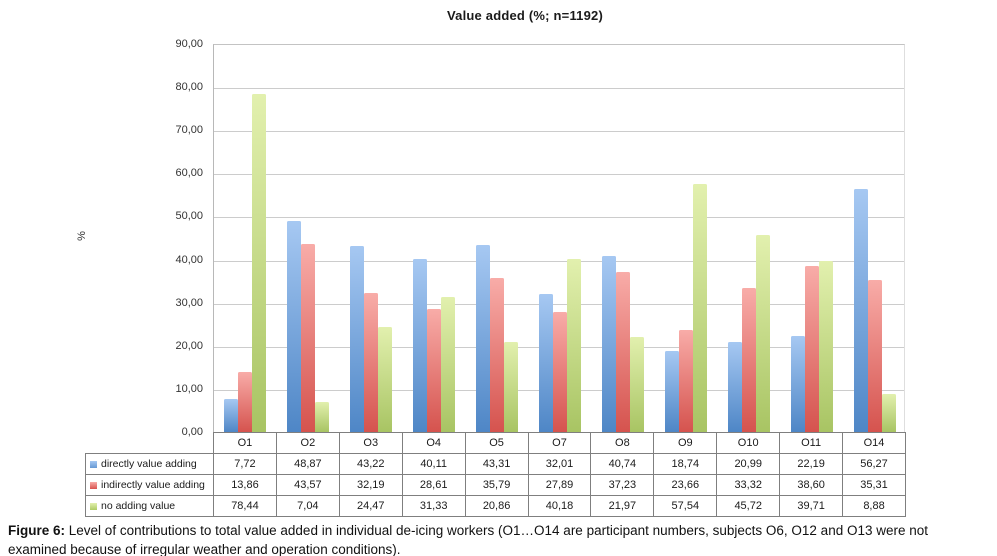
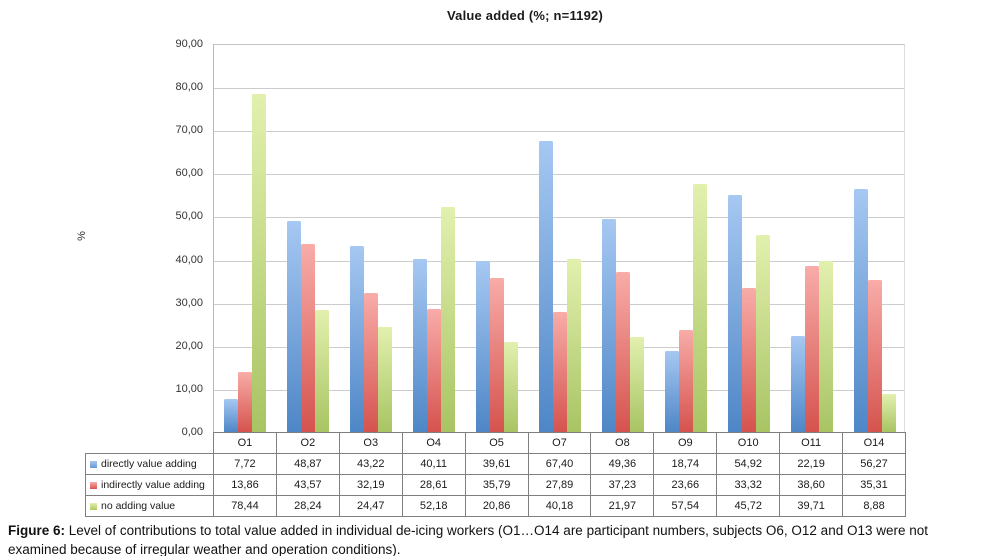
no adding value/O2: 7,04 -> 28,24
no adding value/O4: 31,33 -> 52,18
directly value adding/O5: 43,31 -> 39,61
directly value adding/O7: 32,01 -> 67,40
directly value adding/O8: 40,74 -> 49,36
directly value adding/O10: 20,99 -> 54,92
